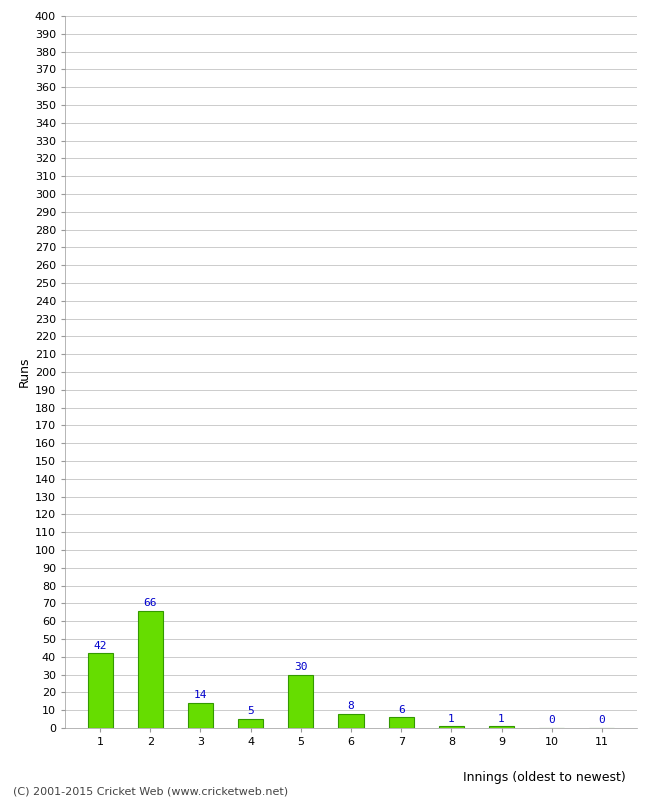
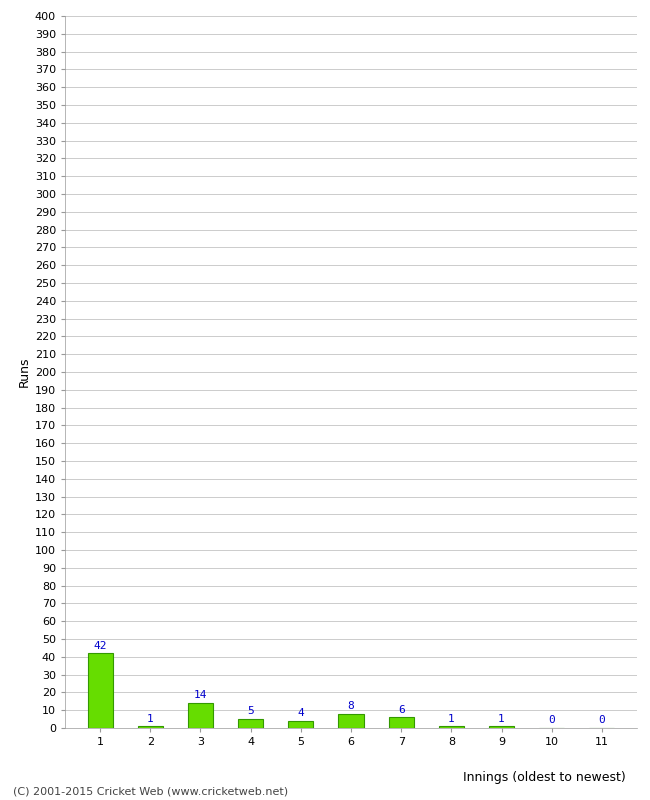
2: 66 -> 1
5: 30 -> 4
